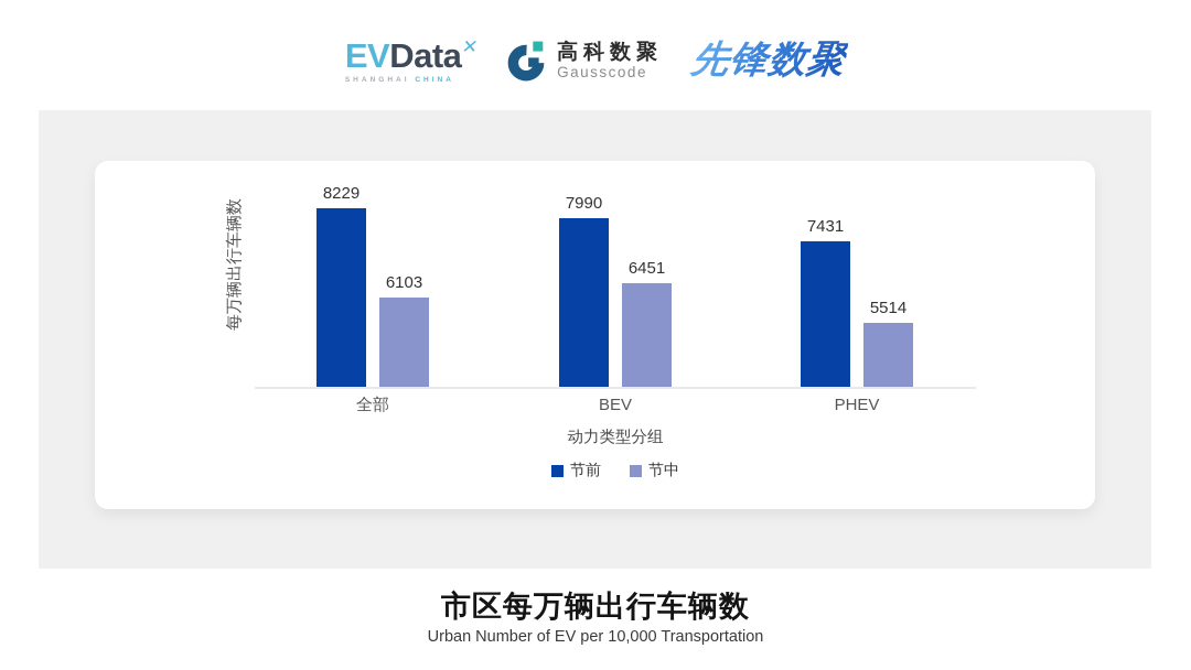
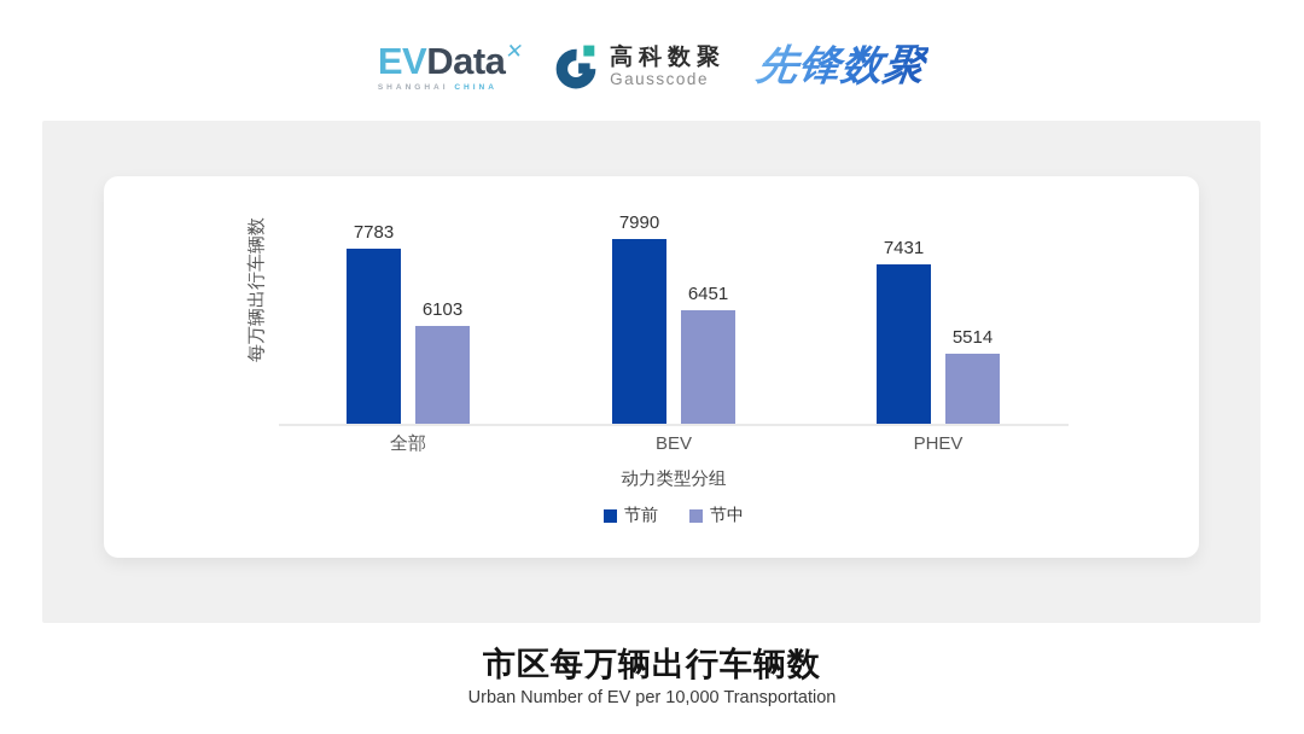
节前/全部: 8229 -> 7783
